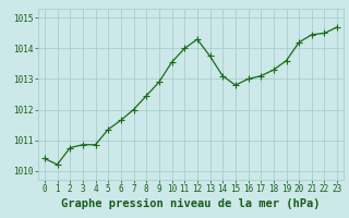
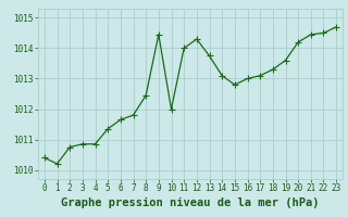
7: 1012.00 -> 1011.80
9: 1012.90 -> 1014.45
10: 1013.55 -> 1012.00
